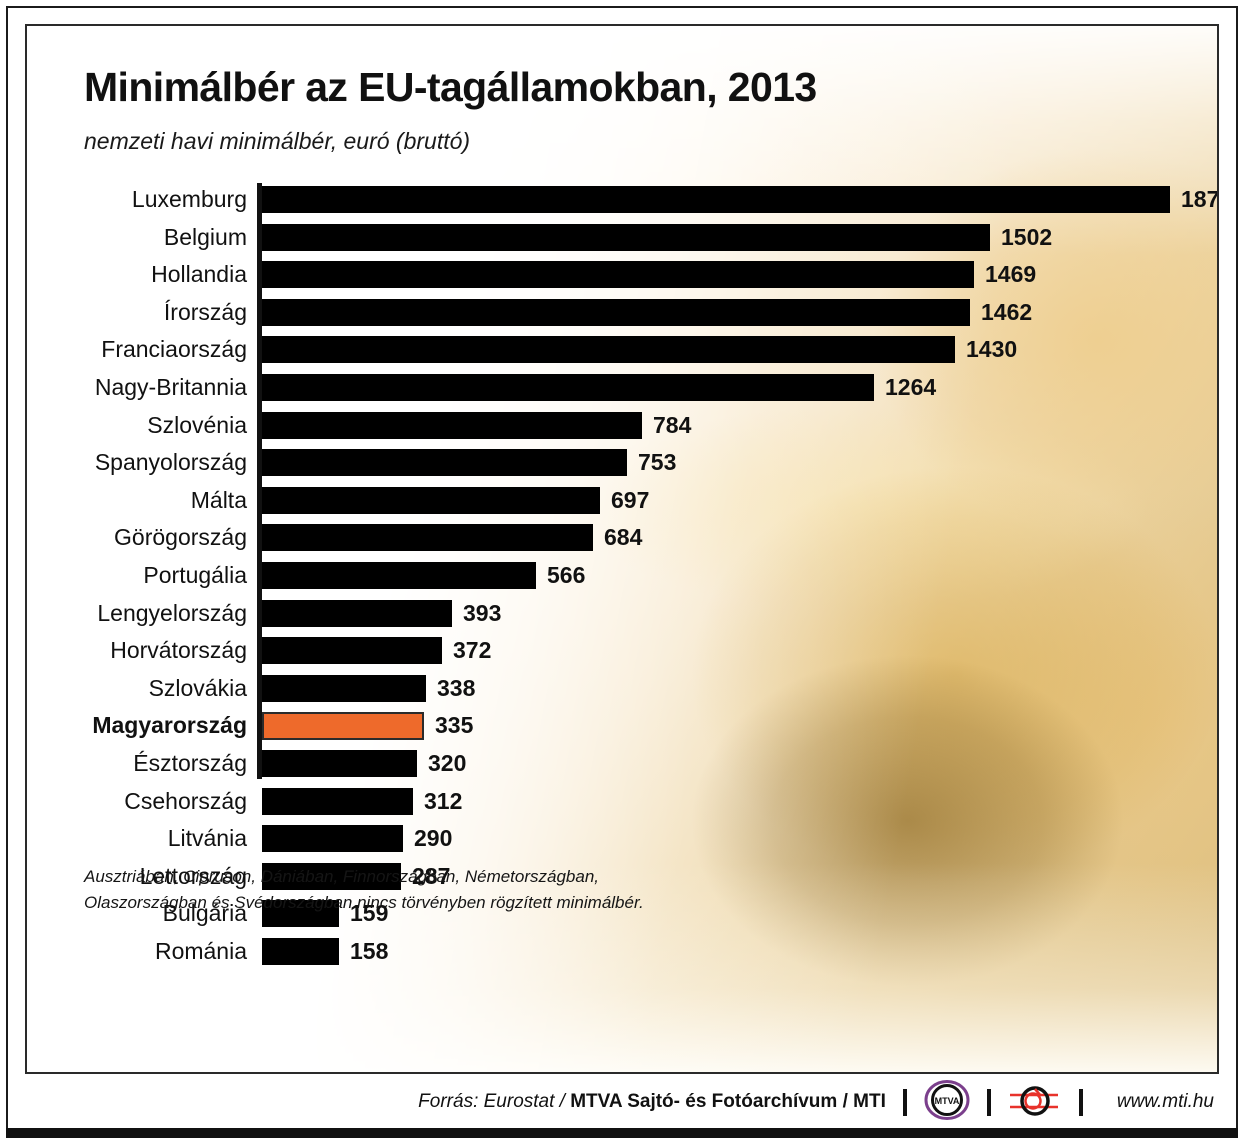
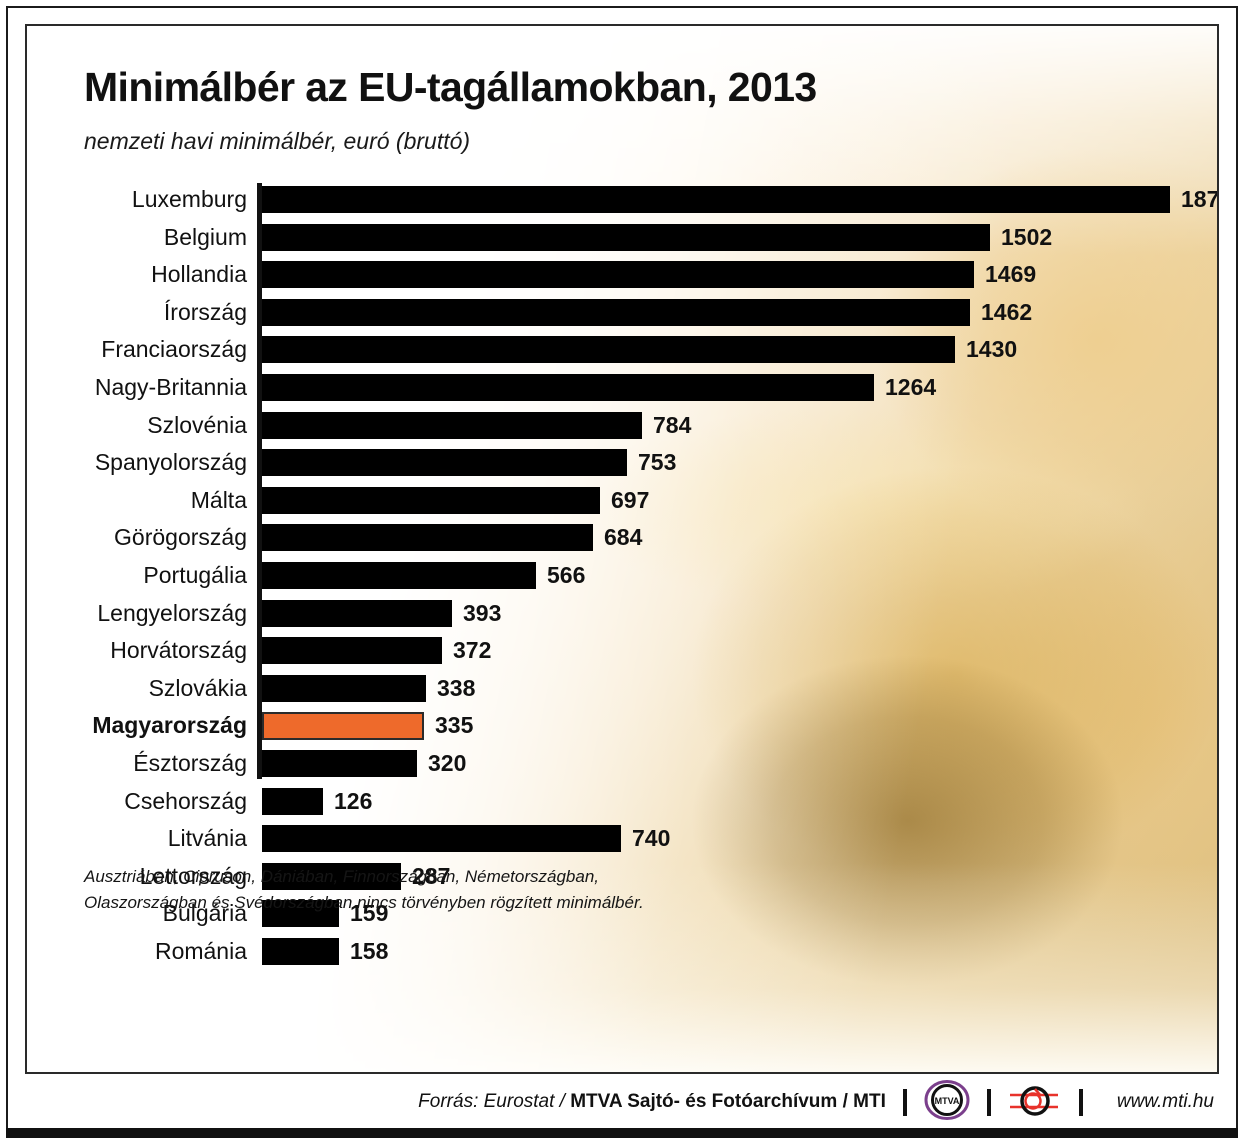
Csehország: 312 -> 126
Litvánia: 290 -> 740
